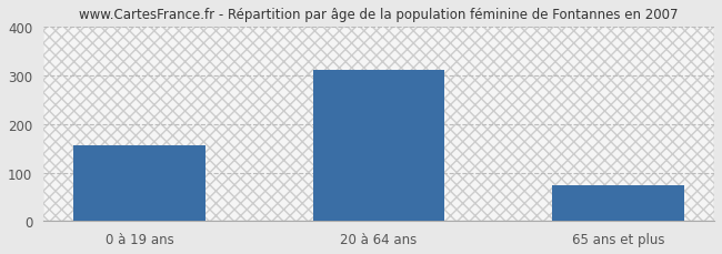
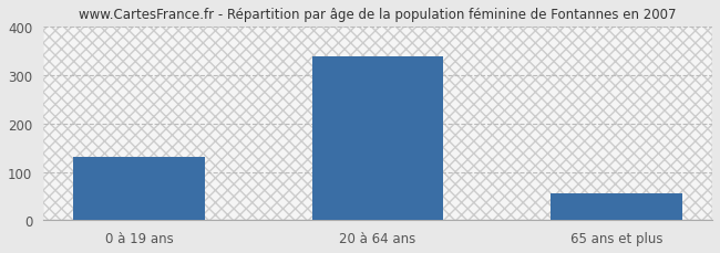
0 à 19 ans: 157 -> 130
20 à 64 ans: 311 -> 340
65 ans et plus: 75 -> 55
